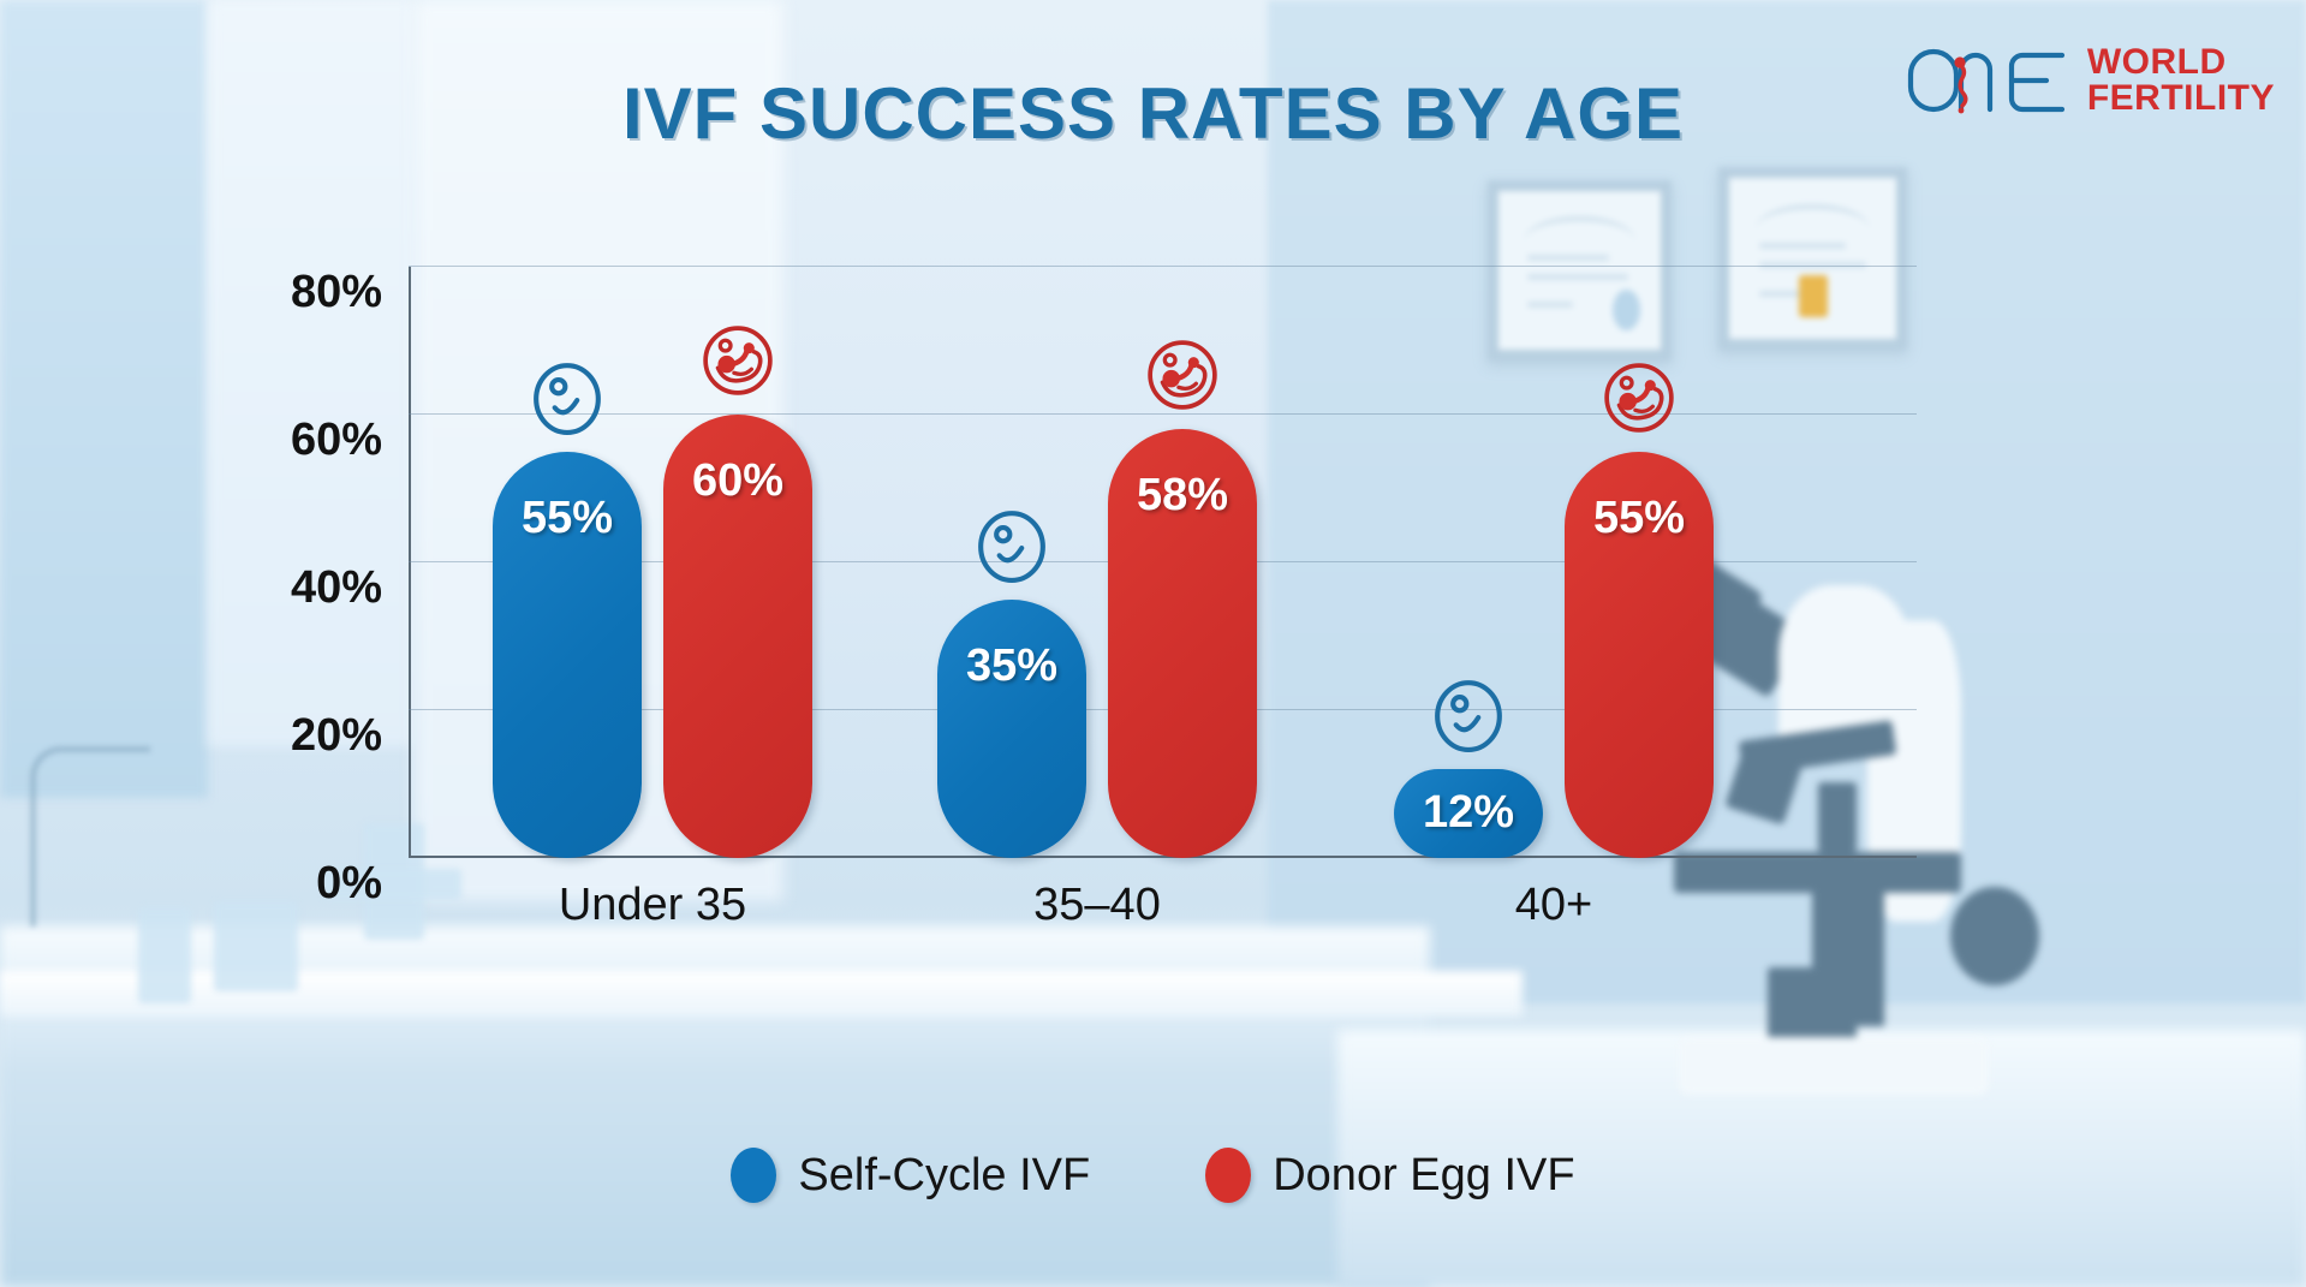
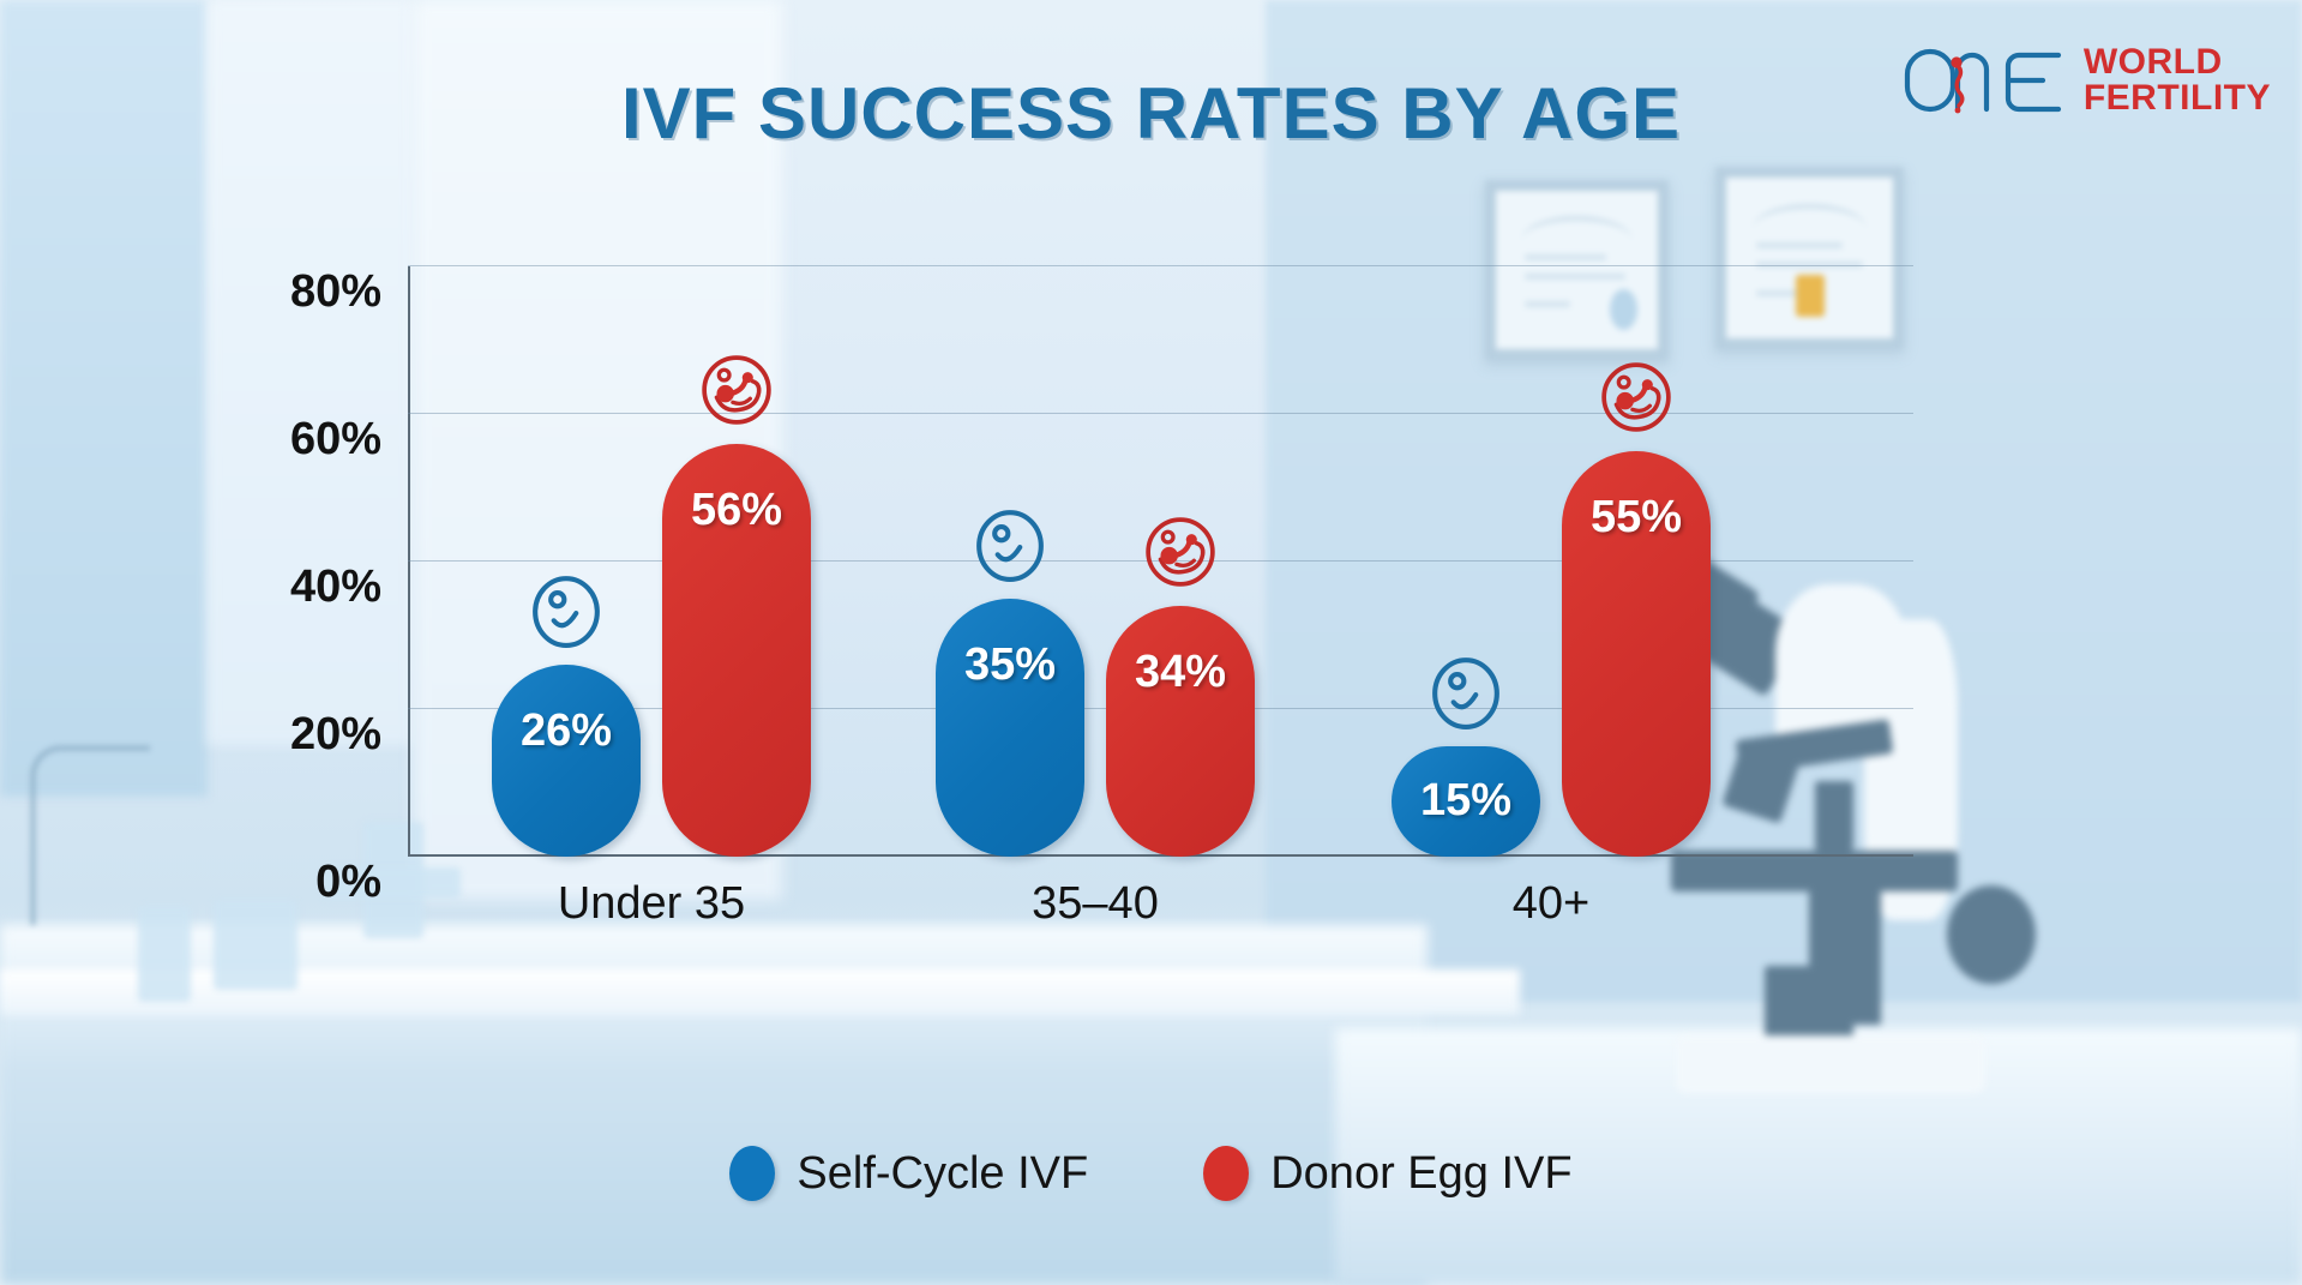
Self-Cycle IVF/Under 35: 55% -> 26%
Donor Egg IVF/Under 35: 60% -> 56%
Donor Egg IVF/35–40: 58% -> 34%
Self-Cycle IVF/40+: 12% -> 15%
